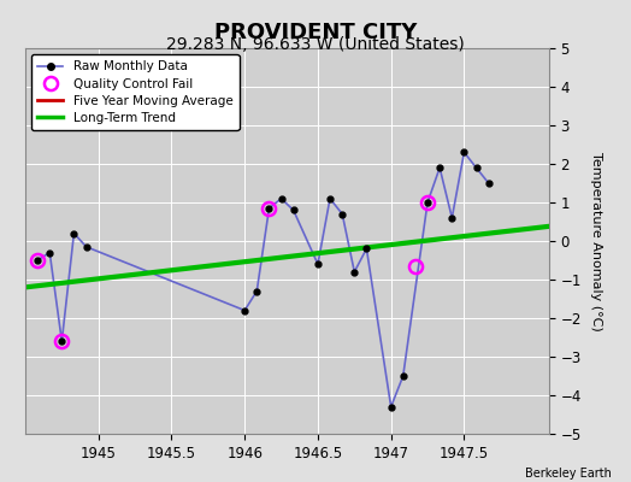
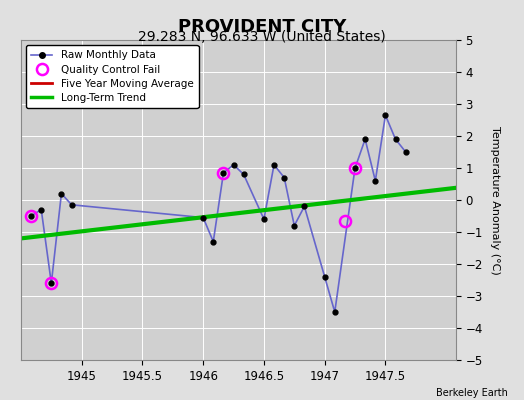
Raw Monthly Data/1946: -1.80 -> -0.55
Raw Monthly Data/1947: -4.30 -> -2.40
Raw Monthly Data/1947.5: 2.30 -> 2.65
